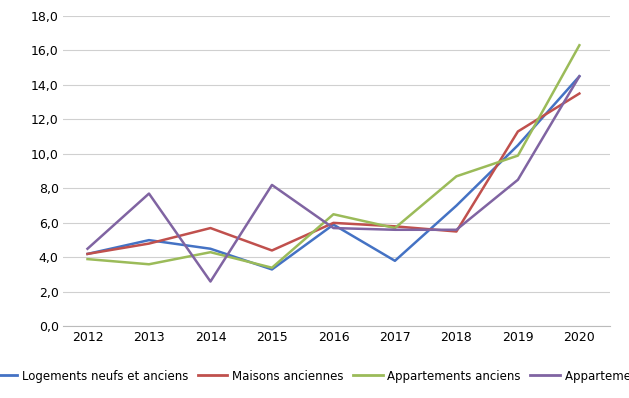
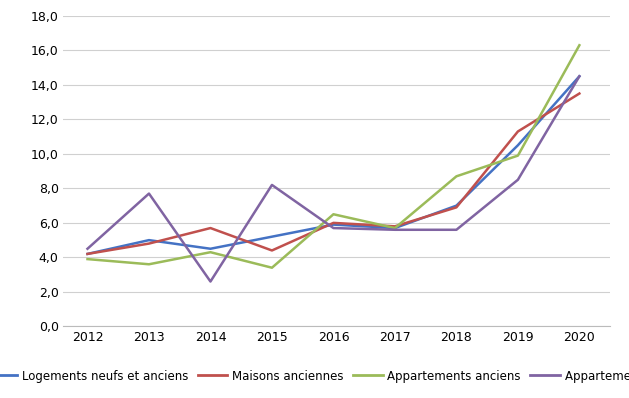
Logements neufs et anciens/2015: 3,3 -> 5,2
Logements neufs et anciens/2017: 3,8 -> 5,7
Maisons anciennes/2018: 5,5 -> 6,9
